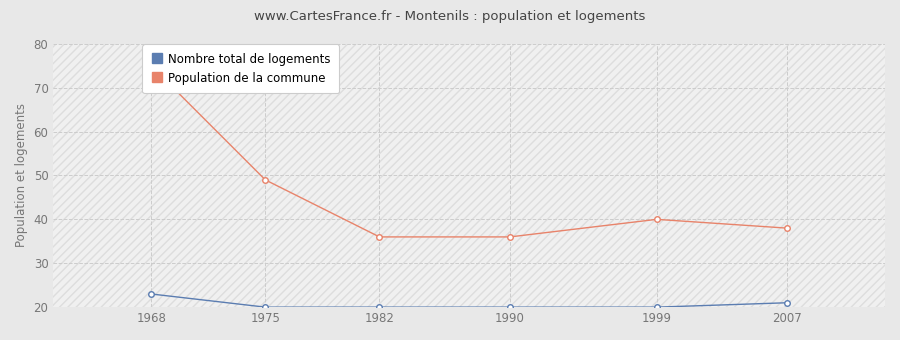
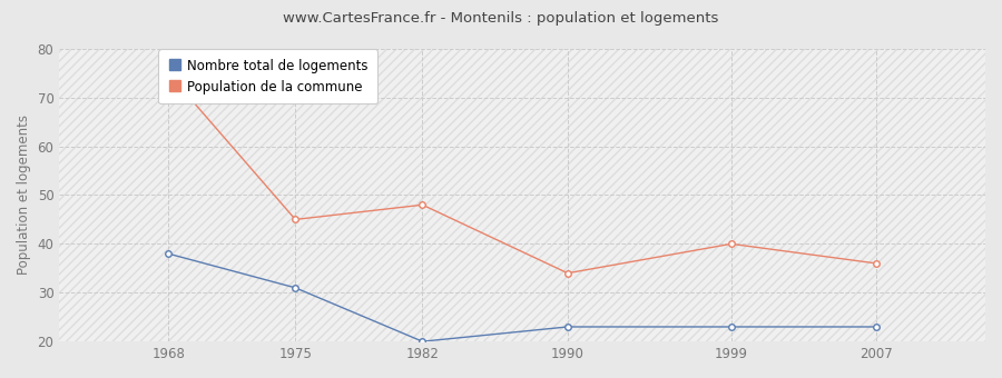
Nombre total de logements/1968: 23 -> 38
Nombre total de logements/1975: 20 -> 31
Population de la commune/1975: 49 -> 45
Population de la commune/1982: 36 -> 48
Nombre total de logements/1990: 20 -> 23
Population de la commune/1990: 36 -> 34
Nombre total de logements/1999: 20 -> 23
Nombre total de logements/2007: 21 -> 23
Population de la commune/2007: 38 -> 36
